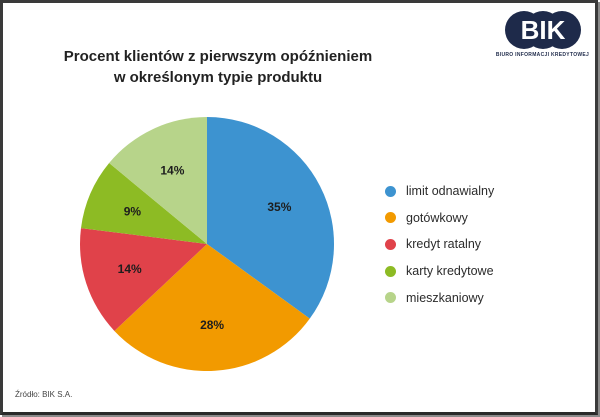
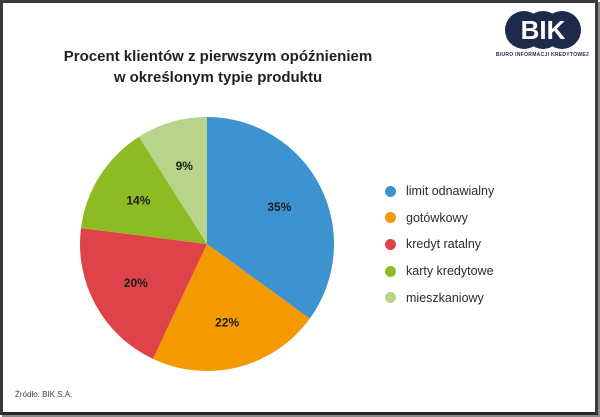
gotówkowy: 28% -> 22%
kredyt ratalny: 14% -> 20%
karty kredytowe: 9% -> 14%
mieszkaniowy: 14% -> 9%
